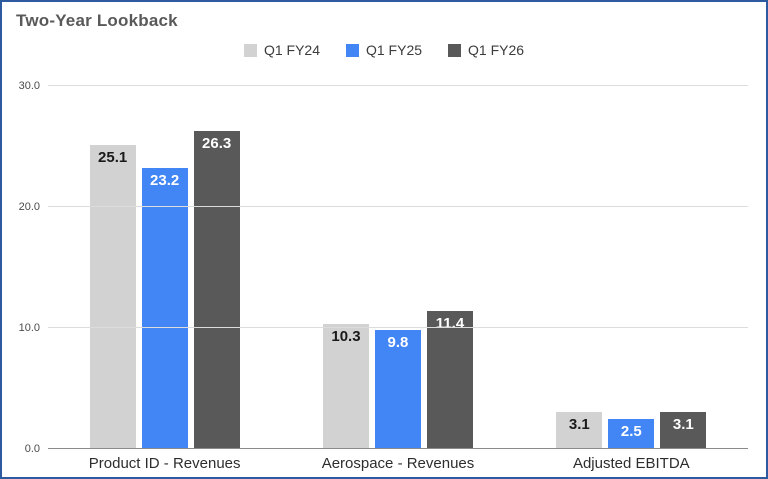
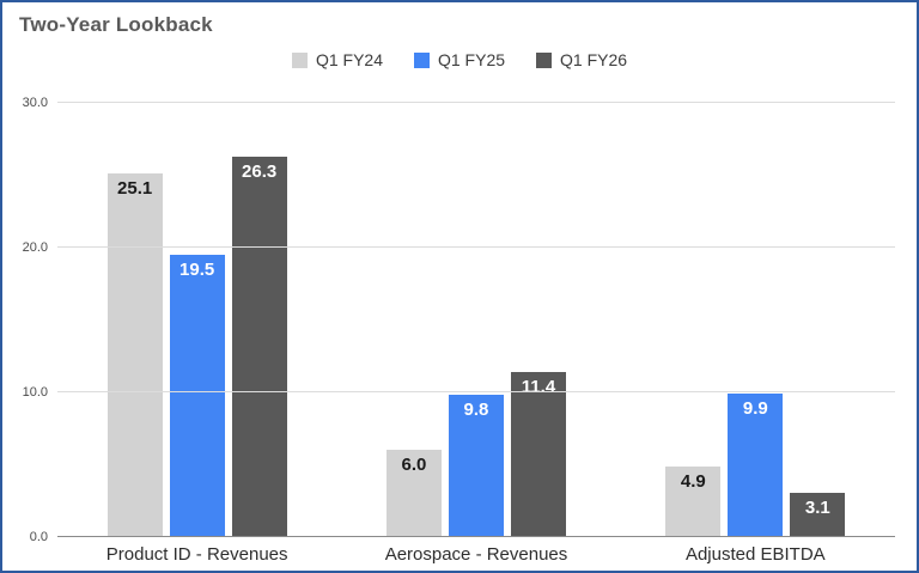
Q1 FY25/Product ID - Revenues: 23.2 -> 19.5
Q1 FY24/Aerospace - Revenues: 10.3 -> 6.0
Q1 FY24/Adjusted EBITDA: 3.1 -> 4.9
Q1 FY25/Adjusted EBITDA: 2.5 -> 9.9
